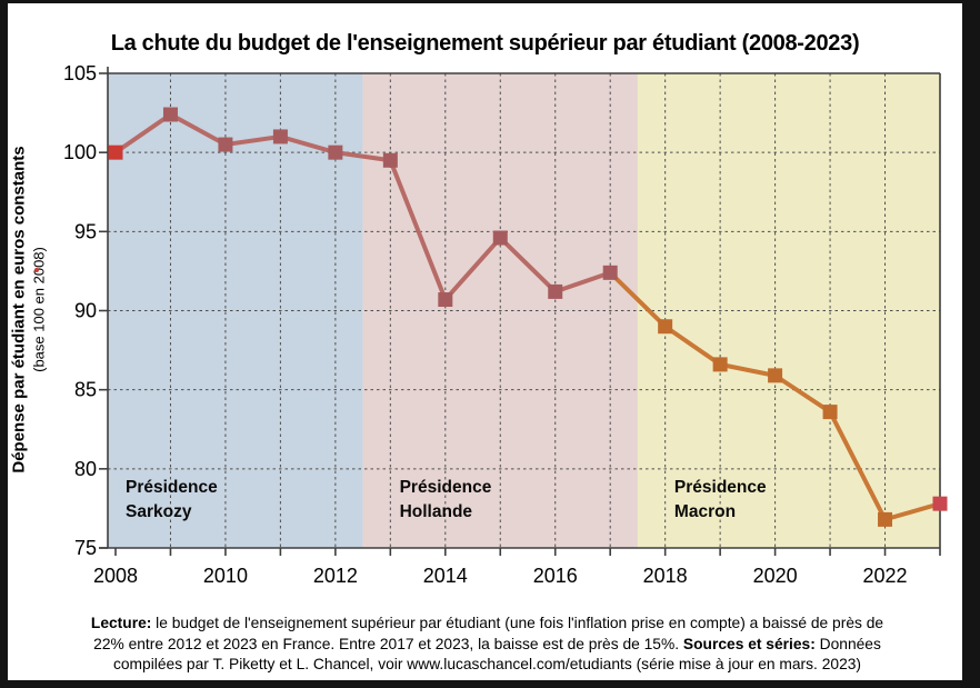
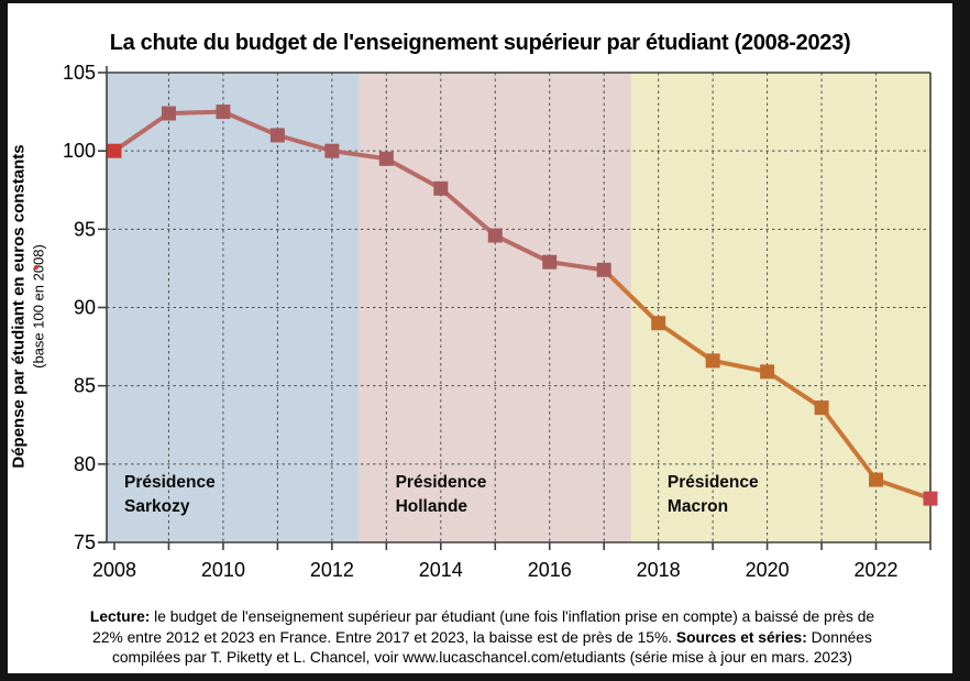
2010: 100.5 -> 102.5
2014: 90.7 -> 97.6
2016: 91.2 -> 92.9
2022: 76.8 -> 79.0
